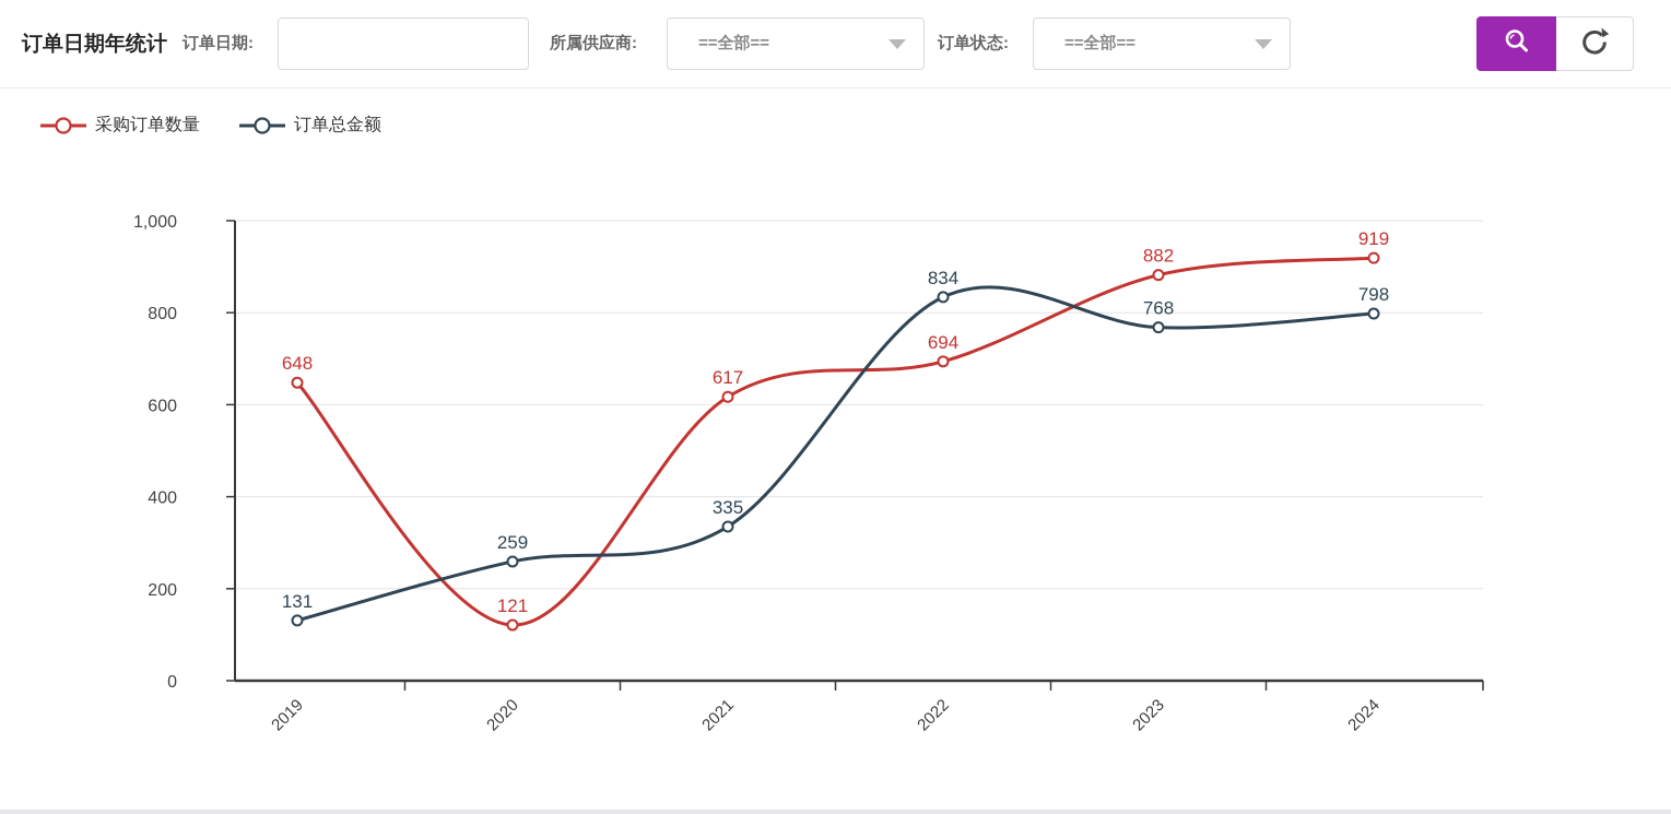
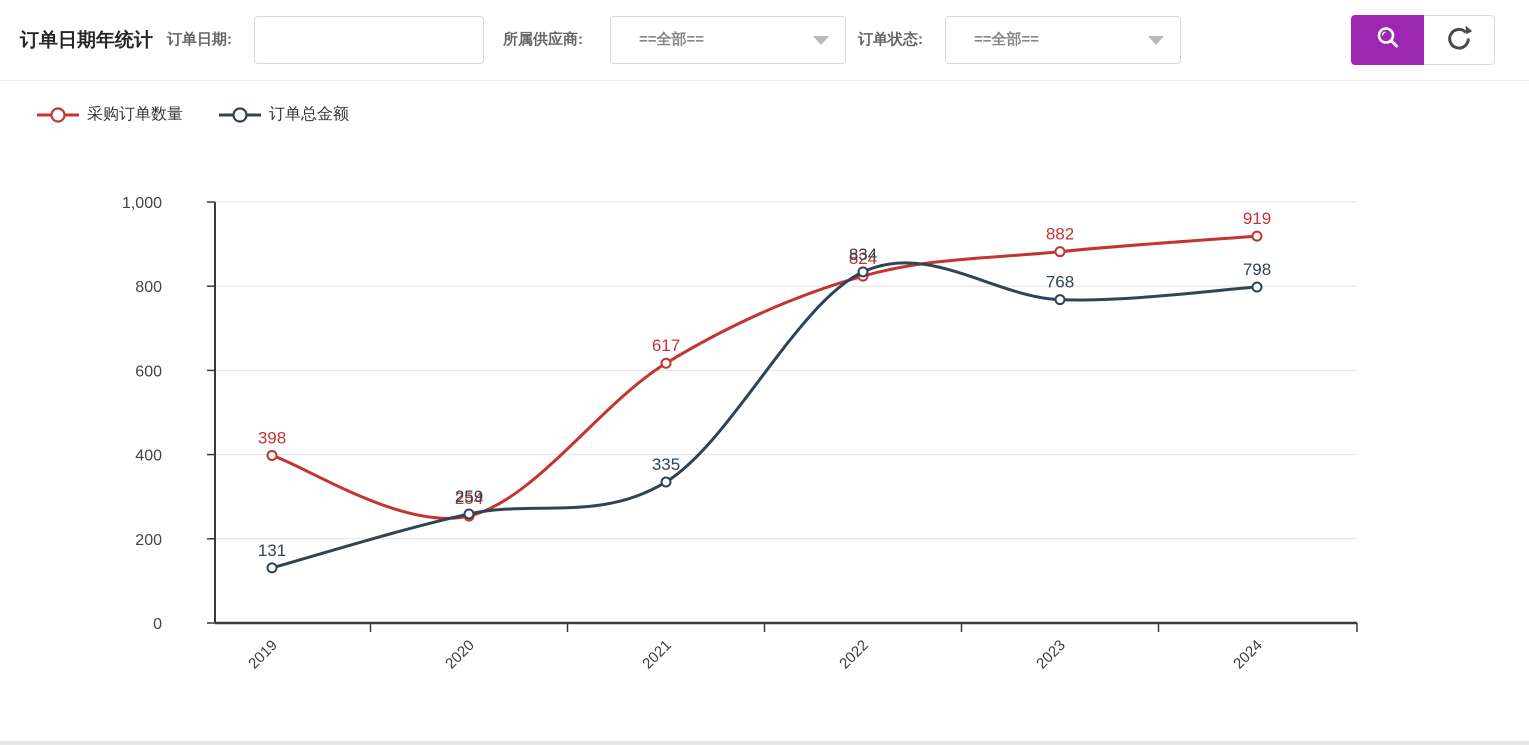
采购订单数量/2019: 648 -> 398
采购订单数量/2020: 121 -> 254
采购订单数量/2022: 694 -> 824
